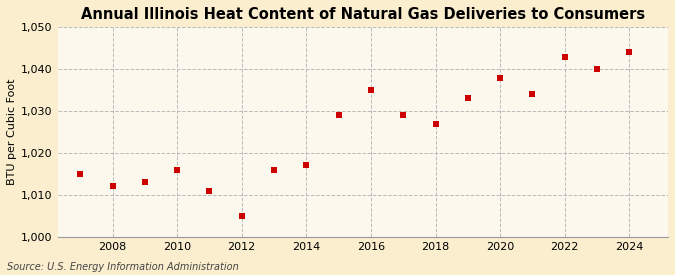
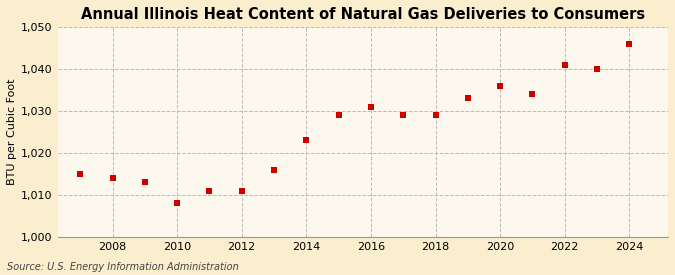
2008: 1,012 -> 1,014
2010: 1,016 -> 1,008
2012: 1,005 -> 1,011
2014: 1,017 -> 1,023
2016: 1,035 -> 1,031
2018: 1,027 -> 1,029
2020: 1,038 -> 1,036
2022: 1,043 -> 1,041
2024: 1,044 -> 1,046
